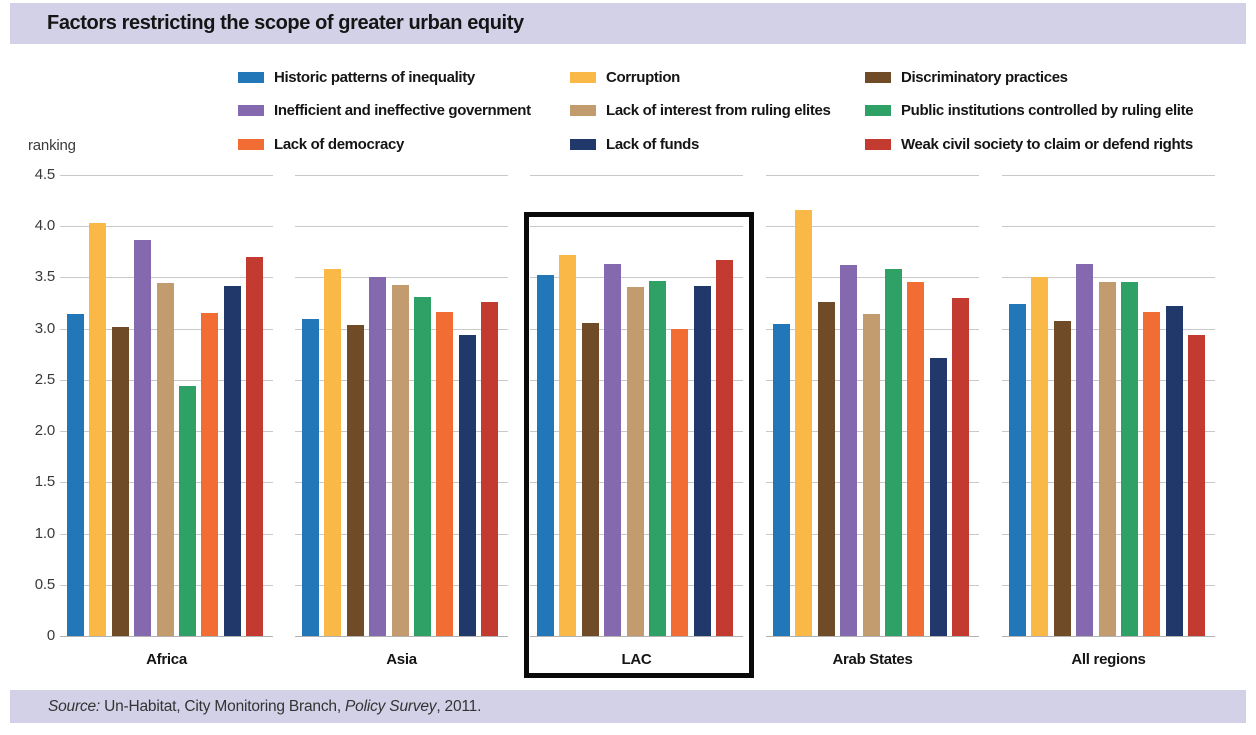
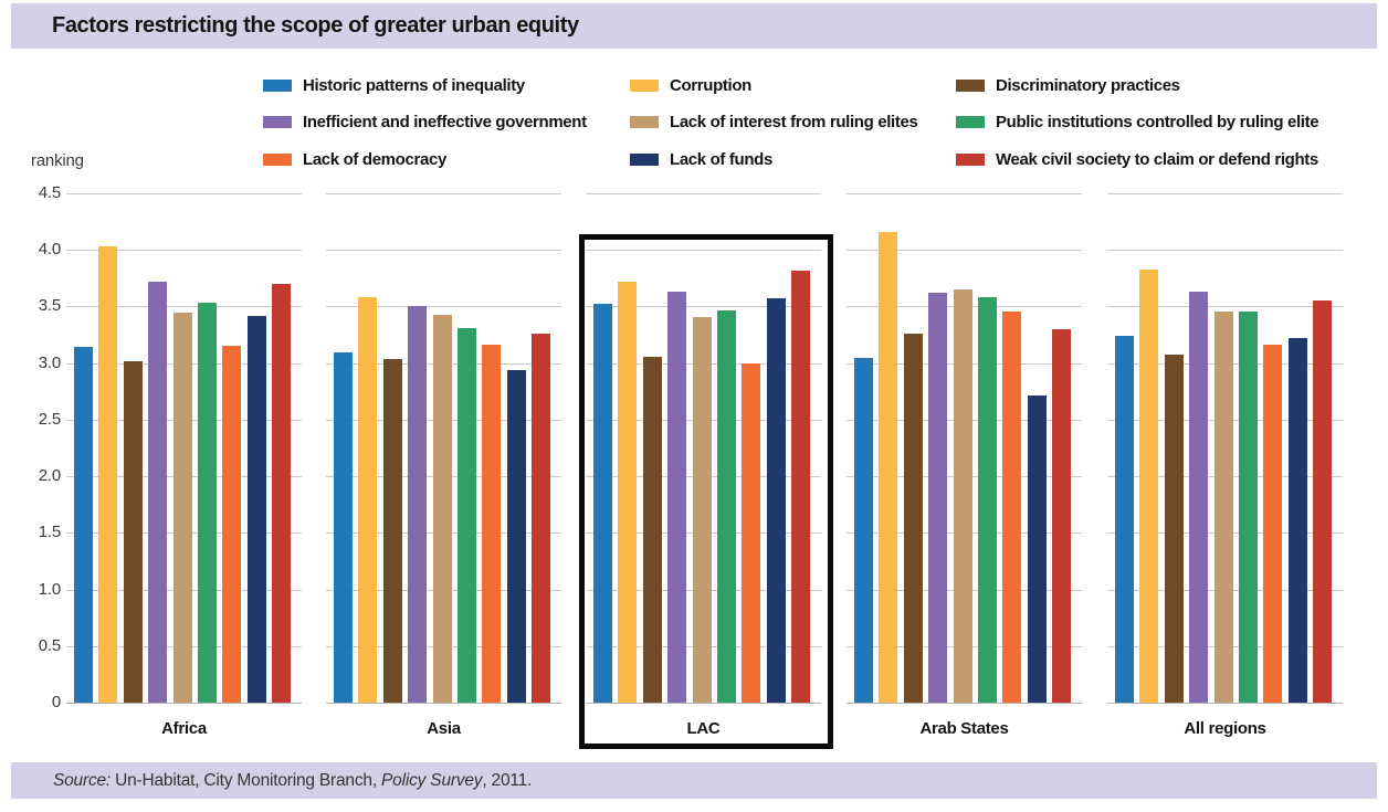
Inefficient and ineffective government/Africa: 3.87 -> 3.72
Public institutions controlled by ruling elite/Africa: 2.44 -> 3.53
Lack of funds/LAC: 3.42 -> 3.57
Weak civil society to claim or defend rights/LAC: 3.67 -> 3.82
Lack of interest from ruling elites/Arab States: 3.14 -> 3.65
Corruption/All regions: 3.50 -> 3.83
Weak civil society to claim or defend rights/All regions: 2.94 -> 3.55
